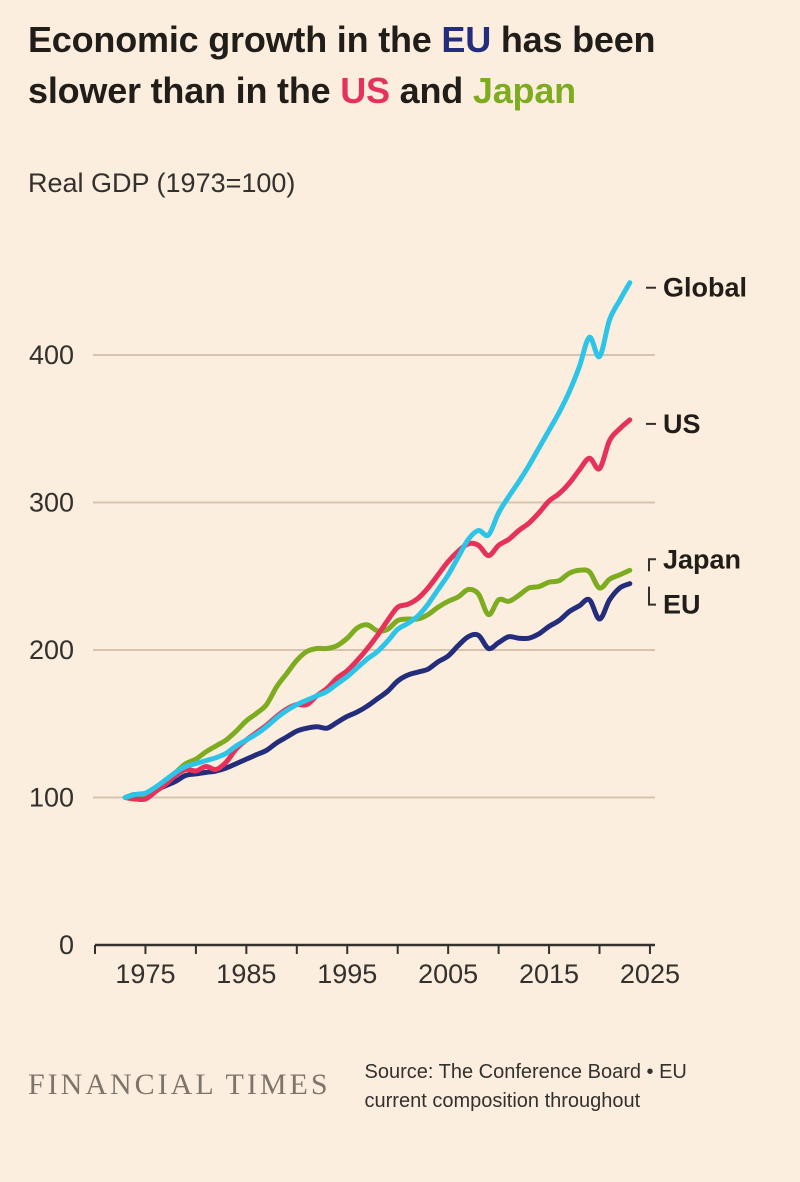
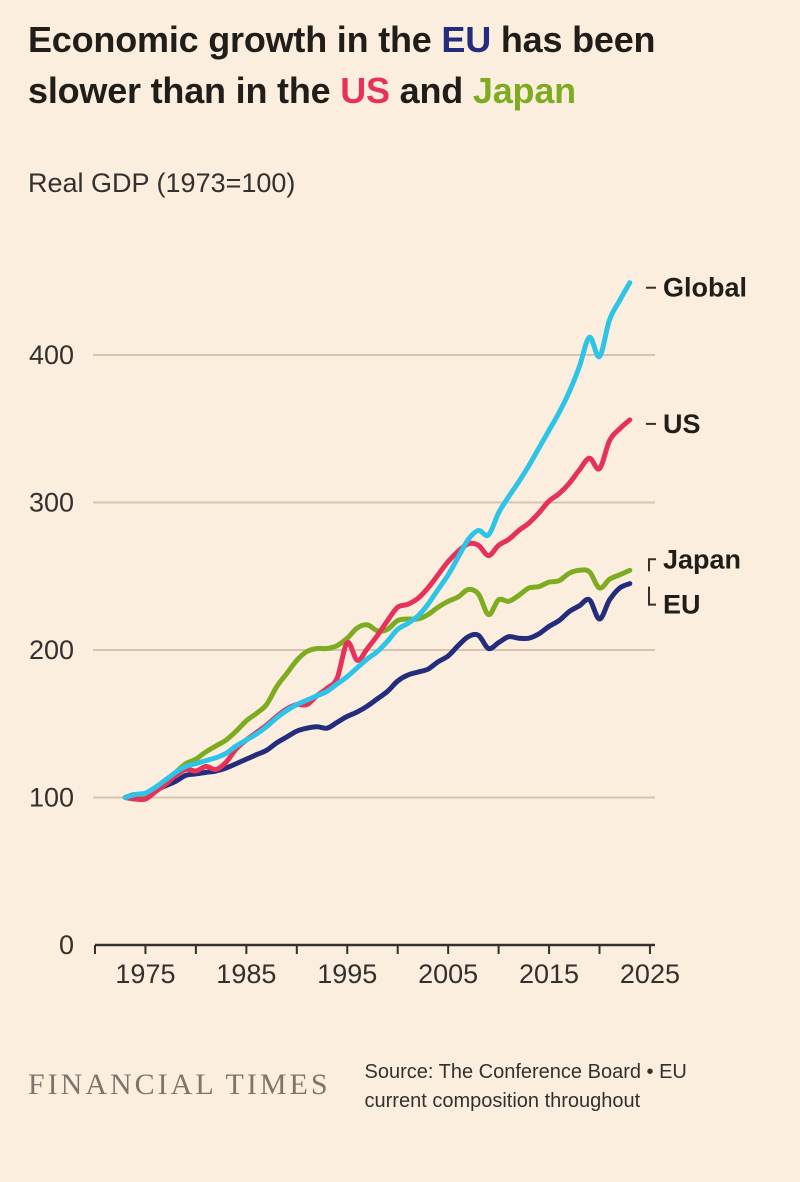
US/1995: 186 -> 205
